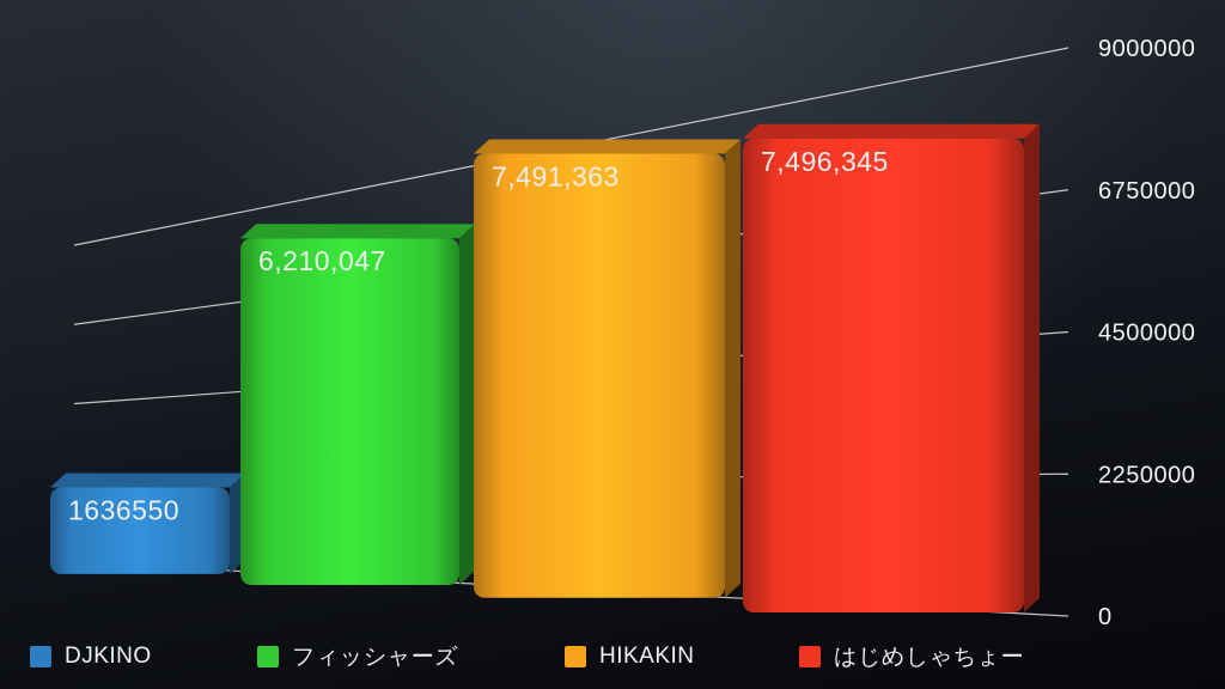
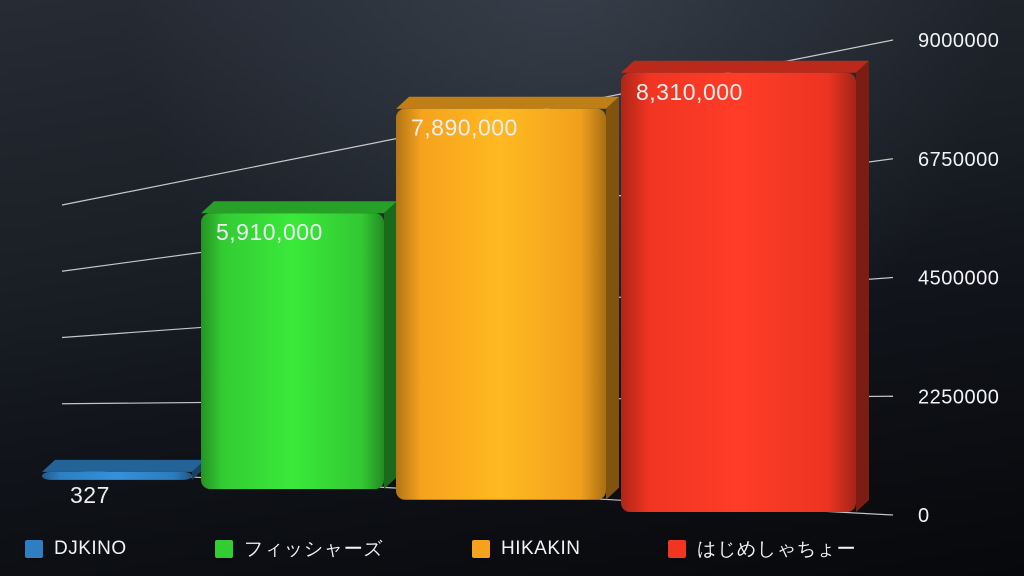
DJKINO: 1636550 -> 327
フィッシャーズ: 6,210,047 -> 5,910,000
HIKAKIN: 7,491,363 -> 7,890,000
はじめしゃちょー: 7,496,345 -> 8,310,000
